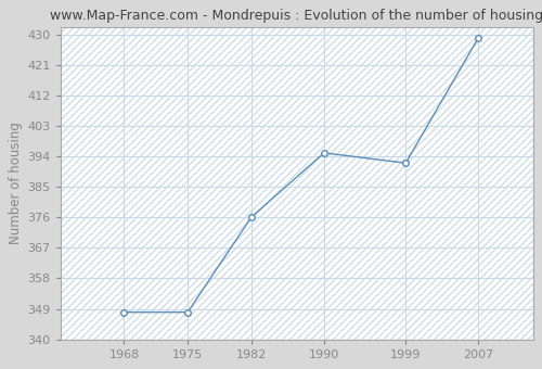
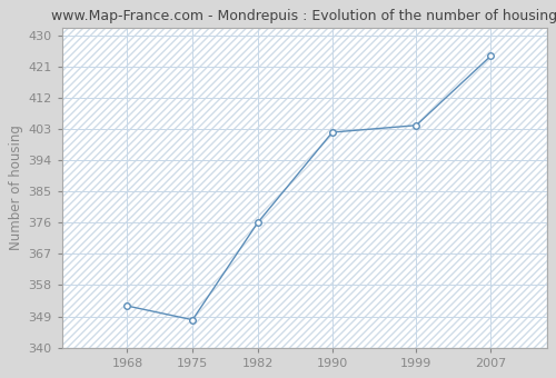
1968: 348 -> 352
1990: 395 -> 402
1999: 392 -> 404
2007: 429 -> 424
